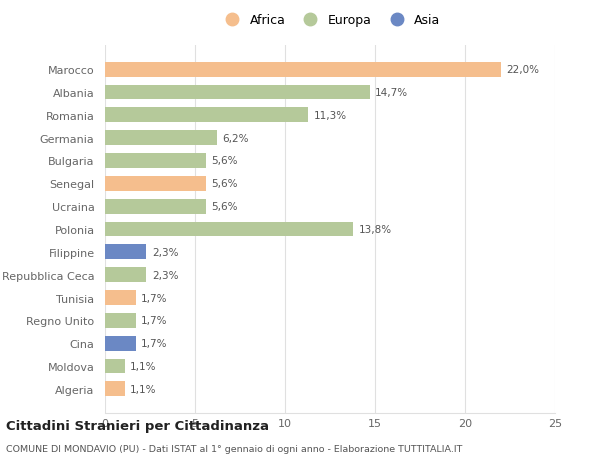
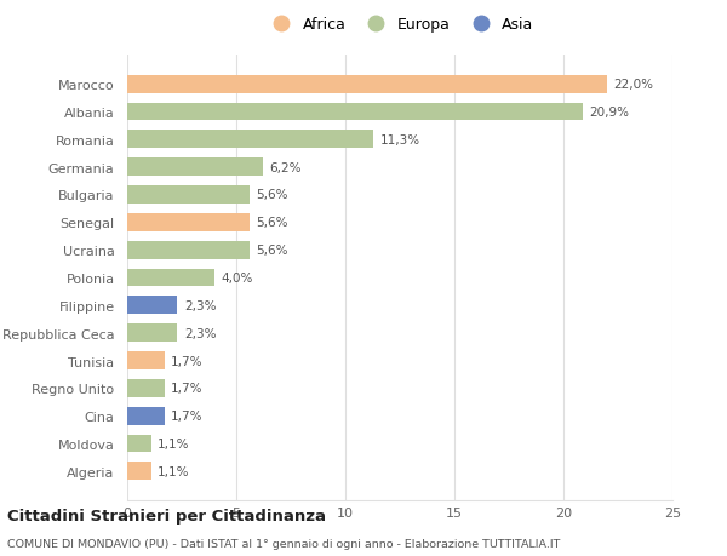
Albania: 14,7% -> 20,9%
Polonia: 13,8% -> 4,0%
